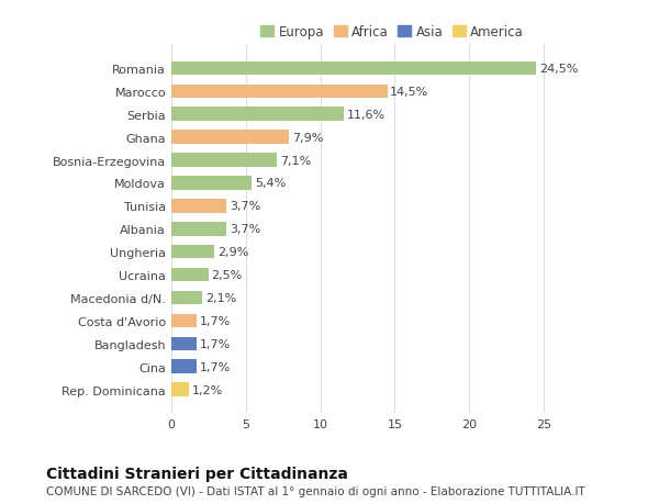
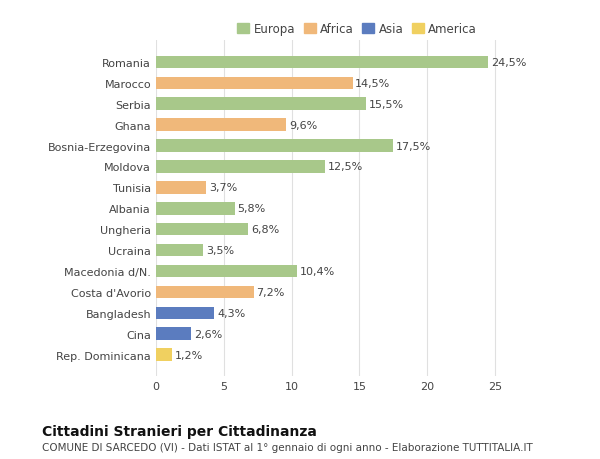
Serbia: 11,6% -> 15,5%
Ghana: 7,9% -> 9,6%
Bosnia-Erzegovina: 7,1% -> 17,5%
Moldova: 5,4% -> 12,5%
Albania: 3,7% -> 5,8%
Ungheria: 2,9% -> 6,8%
Ucraina: 2,5% -> 3,5%
Macedonia d/N.: 2,1% -> 10,4%
Costa d'Avorio: 1,7% -> 7,2%
Bangladesh: 1,7% -> 4,3%
Cina: 1,7% -> 2,6%
